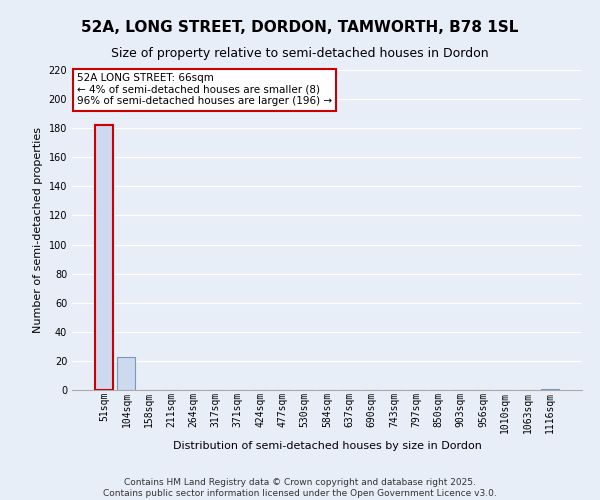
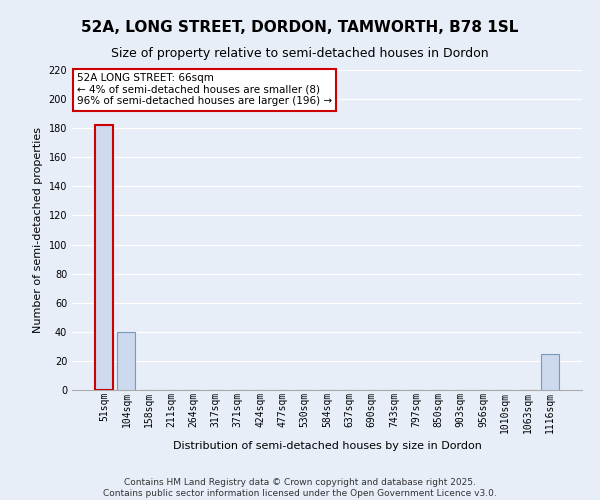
104sqm: 23 -> 40
1116sqm: 1 -> 25
